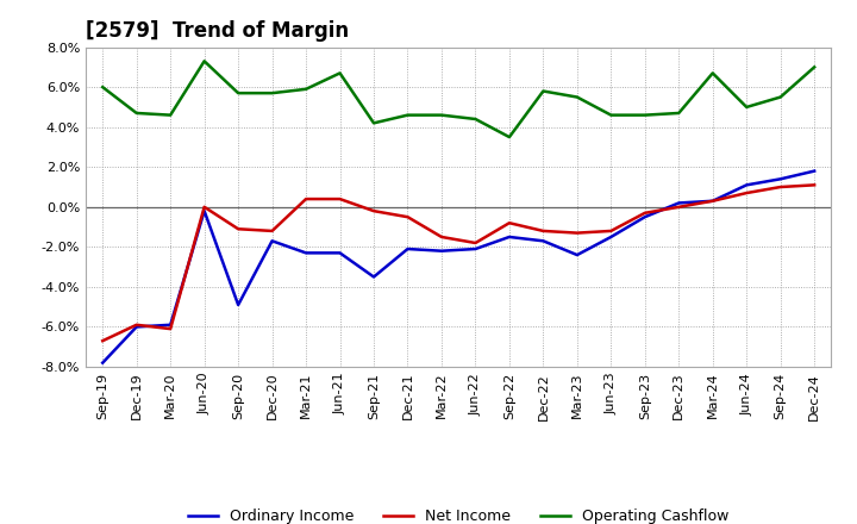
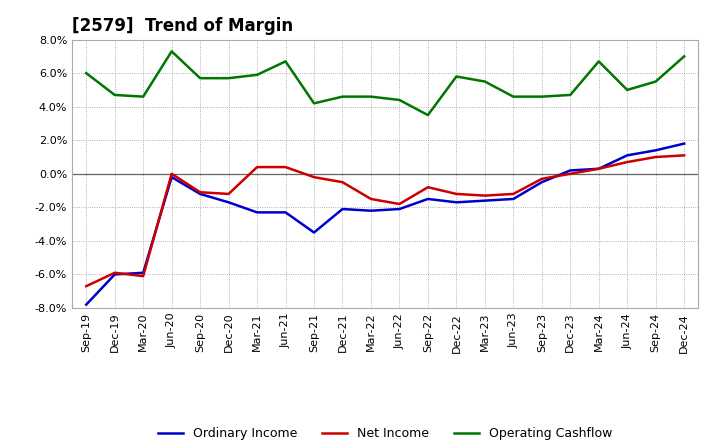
Ordinary Income/Sep-20: -4.9% -> -1.2%
Ordinary Income/Mar-23: -2.4% -> -1.6%
